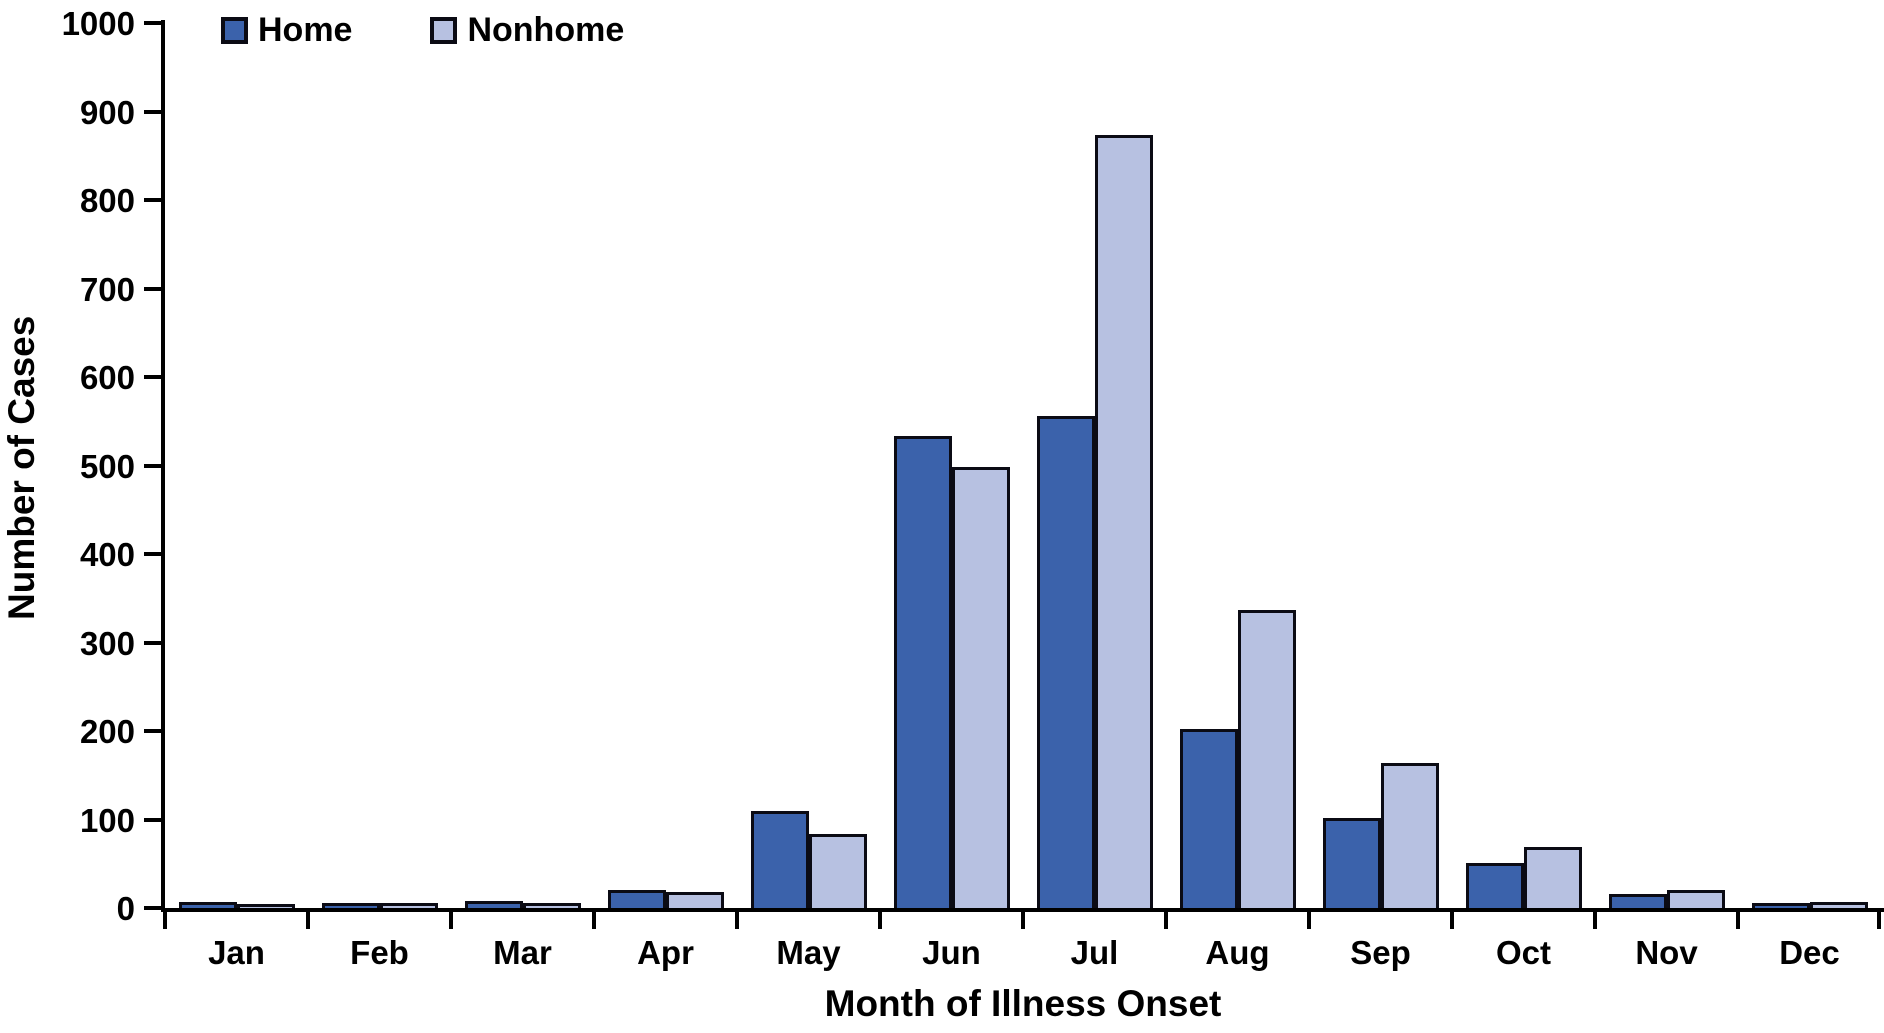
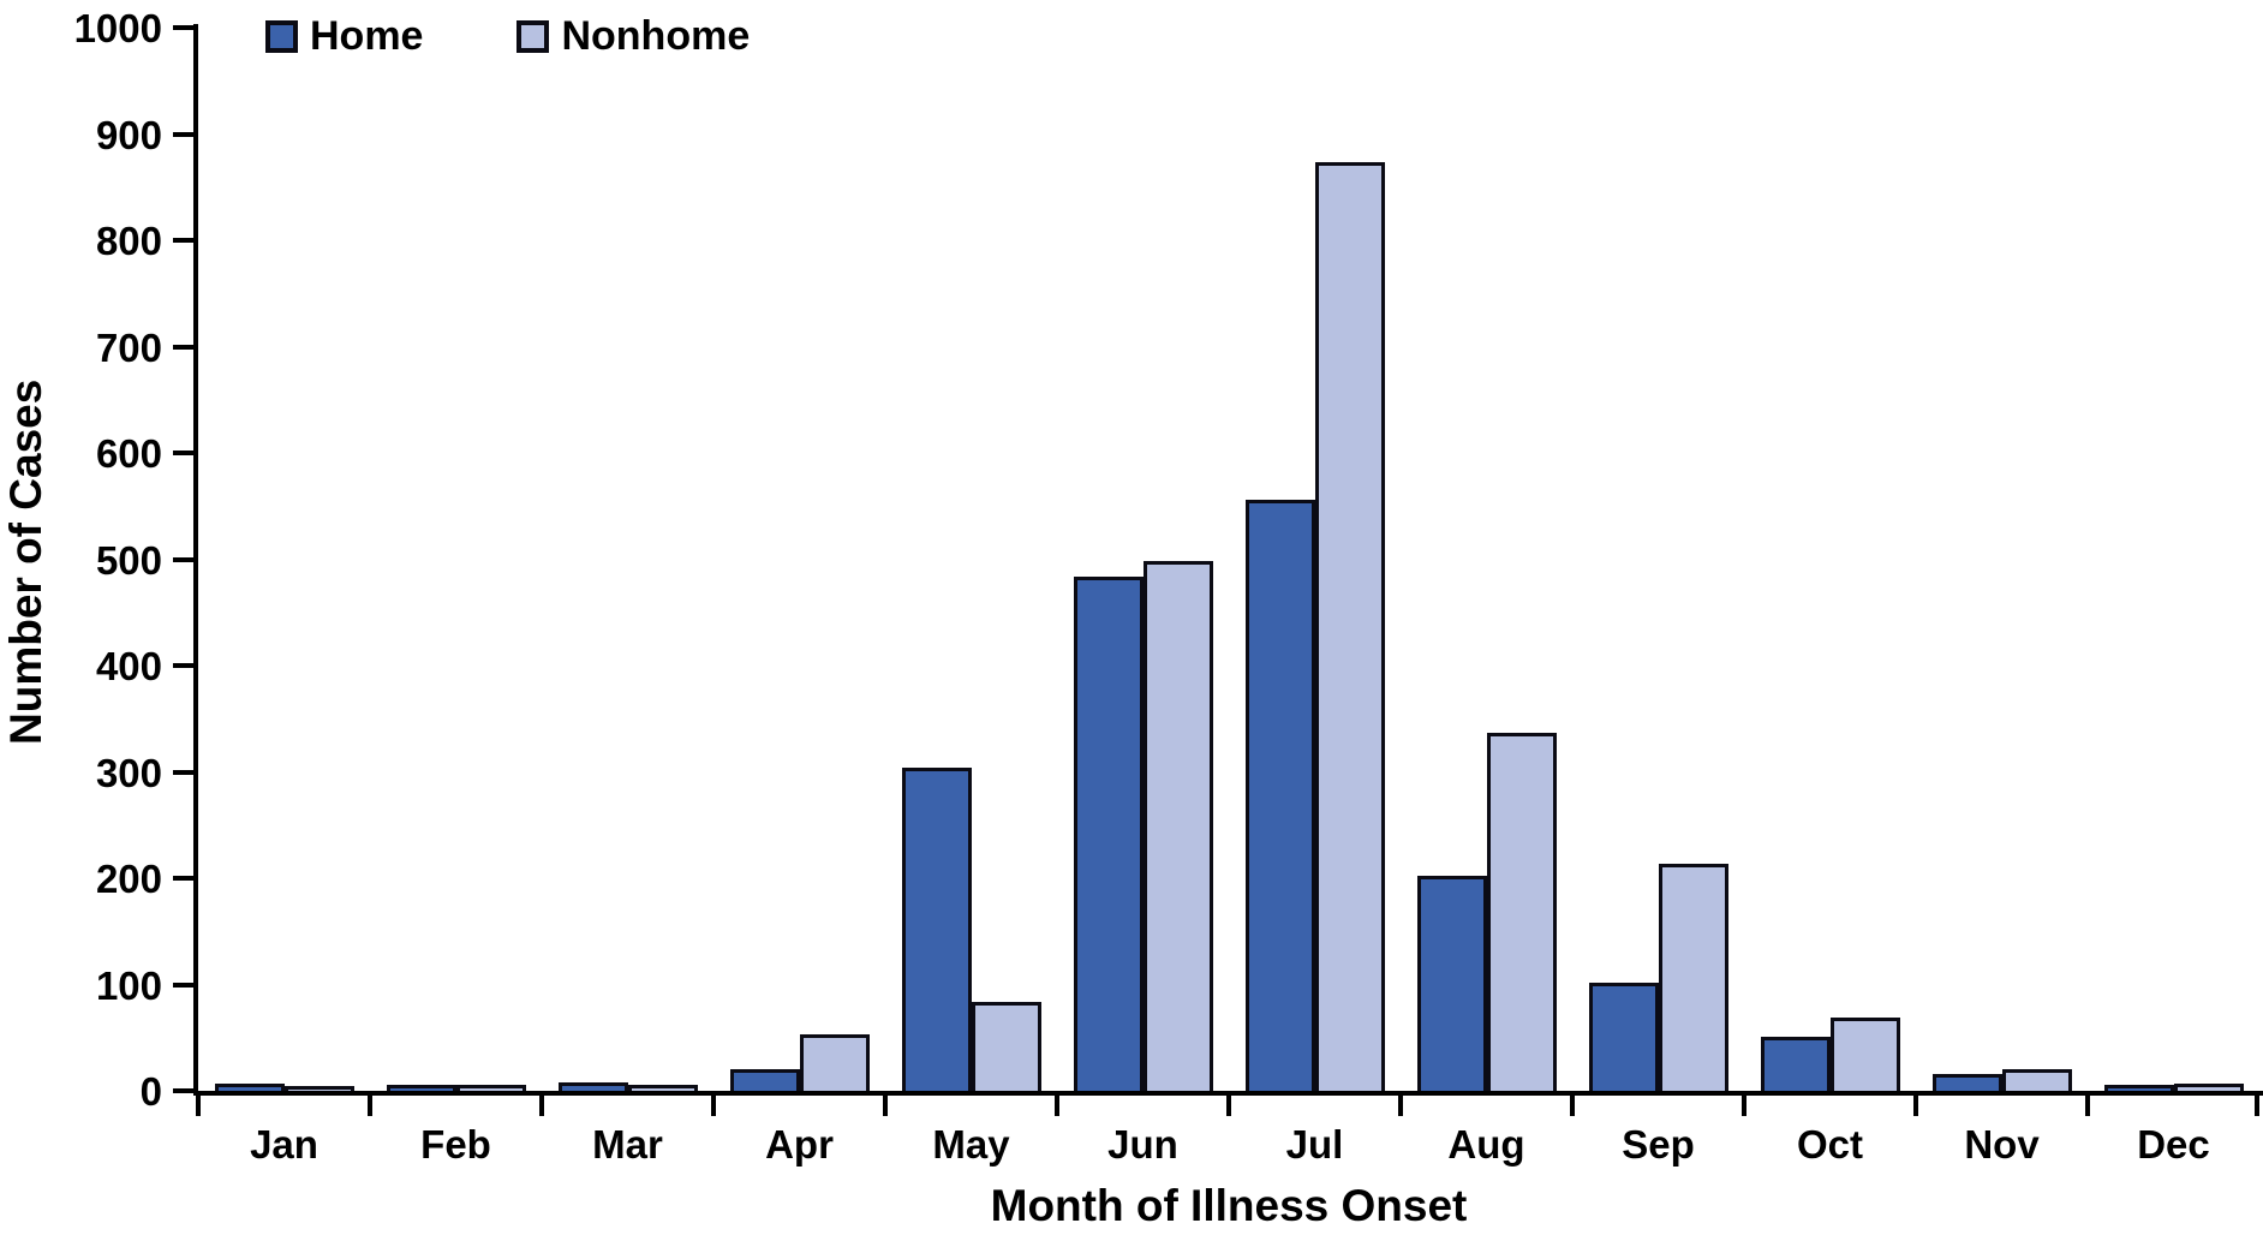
Nonhome/Apr: 20 -> 50
Home/May: 110 -> 300
Home/Jun: 530 -> 480
Nonhome/Sep: 160 -> 210
